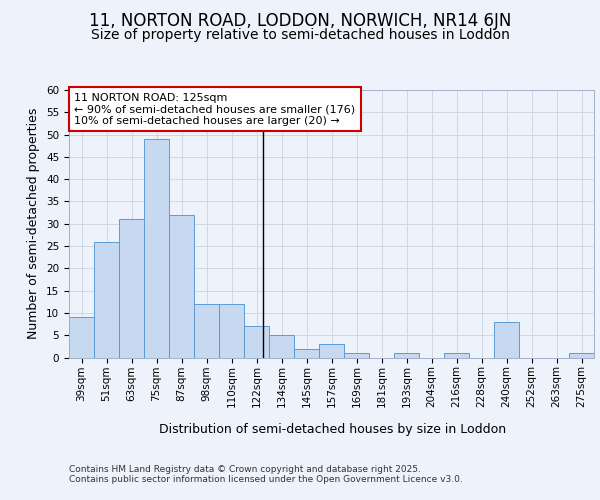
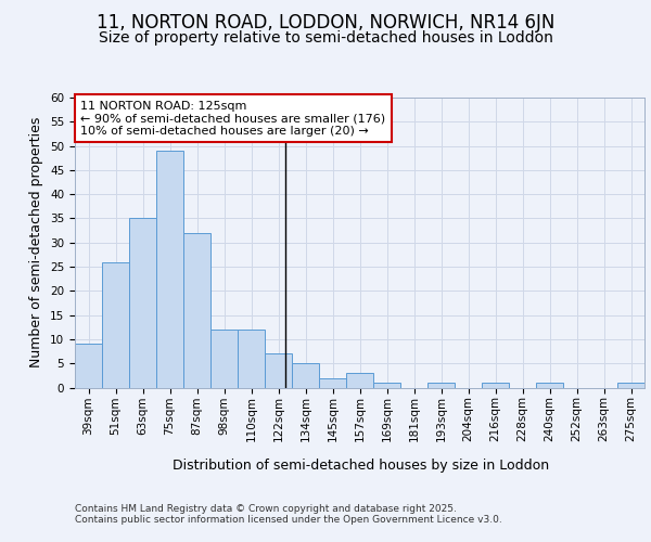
63sqm: 31 -> 35
240sqm: 8 -> 1
